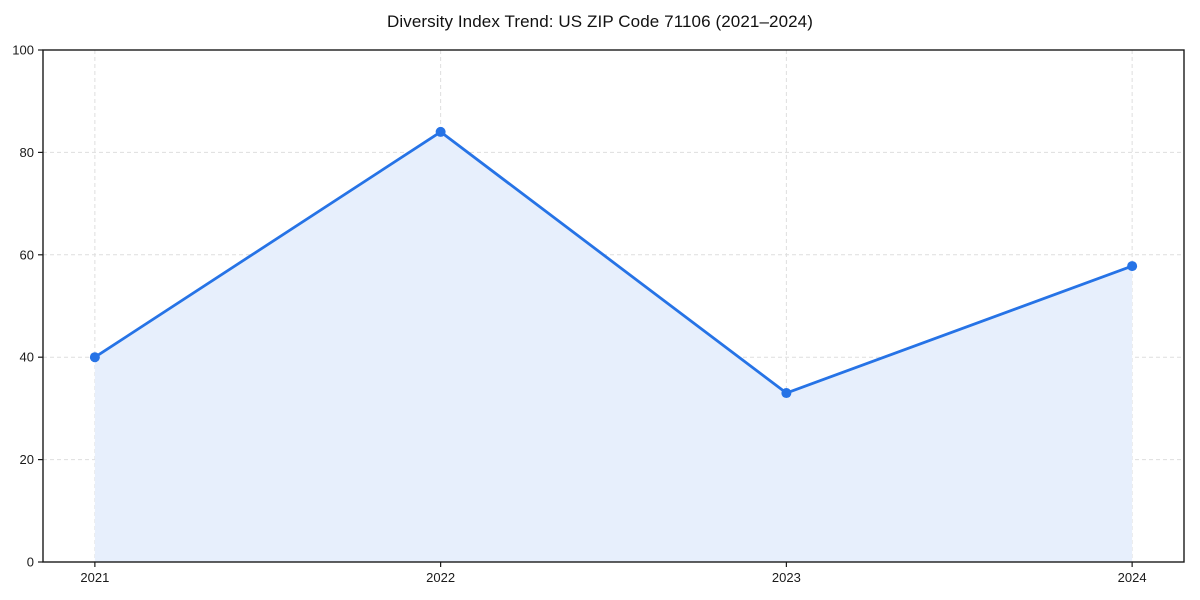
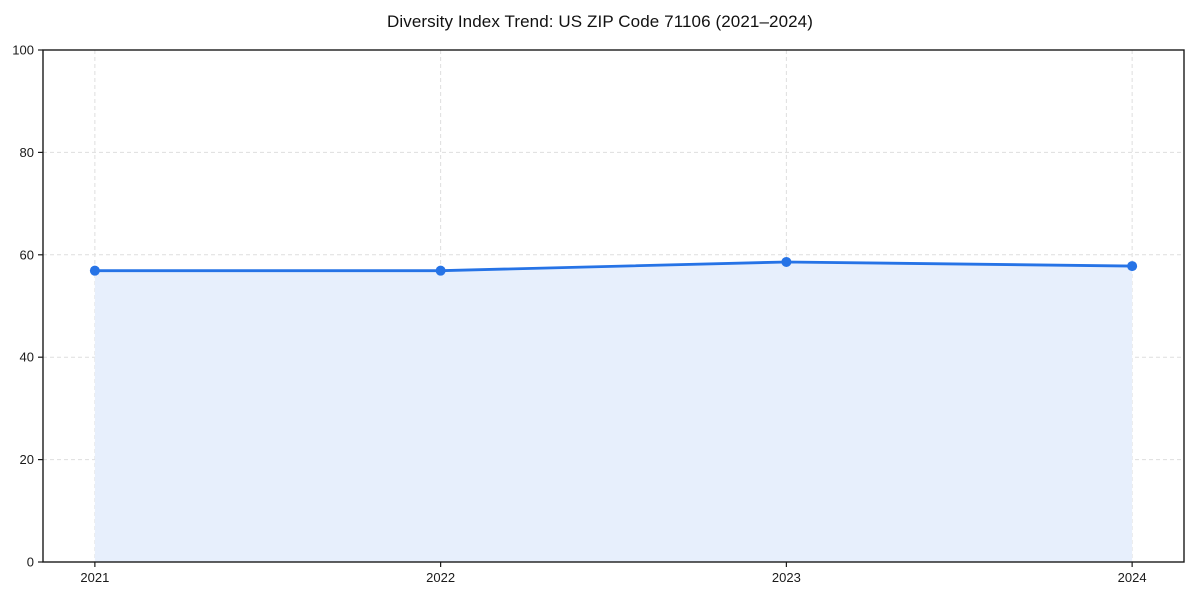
2021: 40 -> 57
2022: 84 -> 57
2023: 33 -> 59
